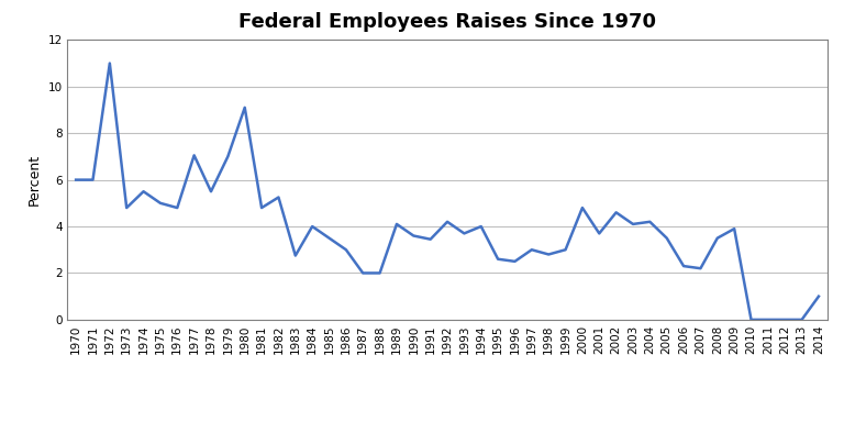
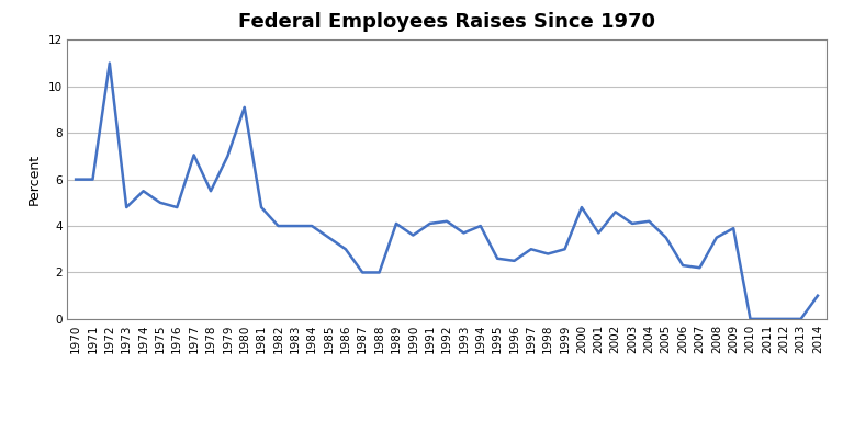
1982: 5.25 -> 4.00
1983: 2.75 -> 4.00
1991: 3.45 -> 4.10
